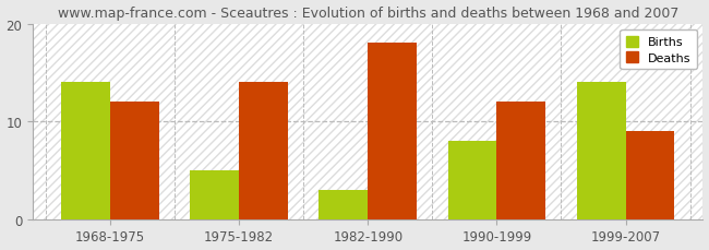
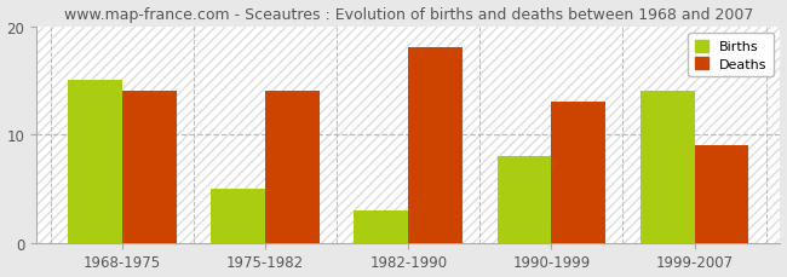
Births/1968-1975: 14 -> 15
Deaths/1968-1975: 12 -> 14
Deaths/1990-1999: 12 -> 13
